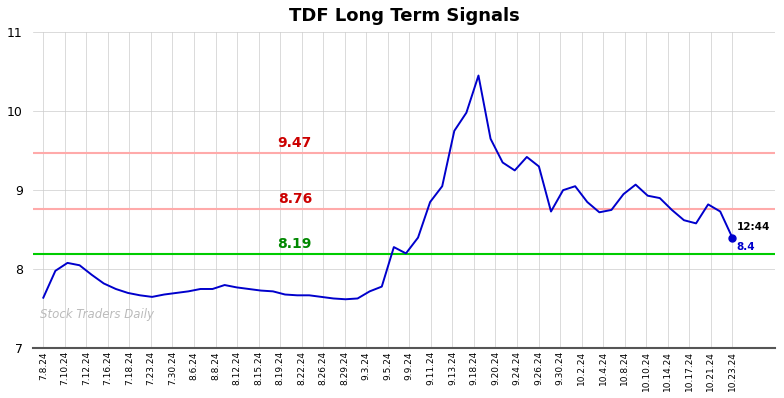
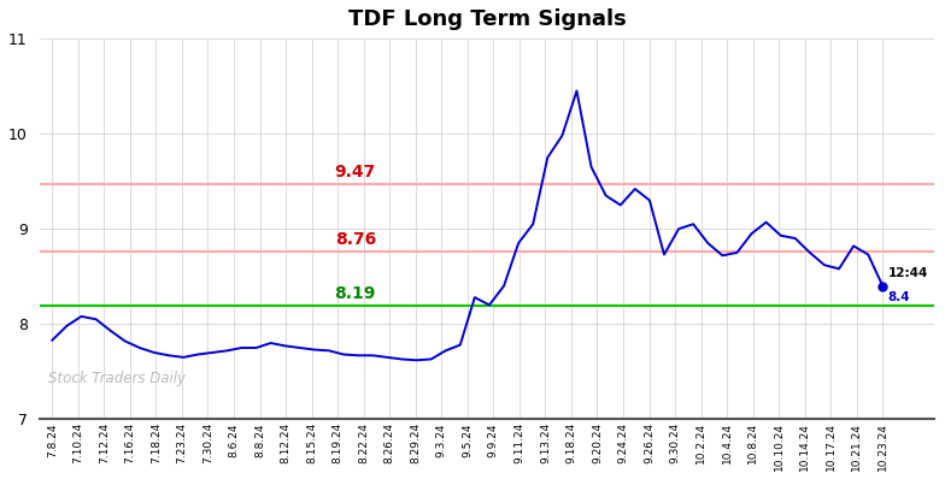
7.8.24: 7.64 -> 7.83
